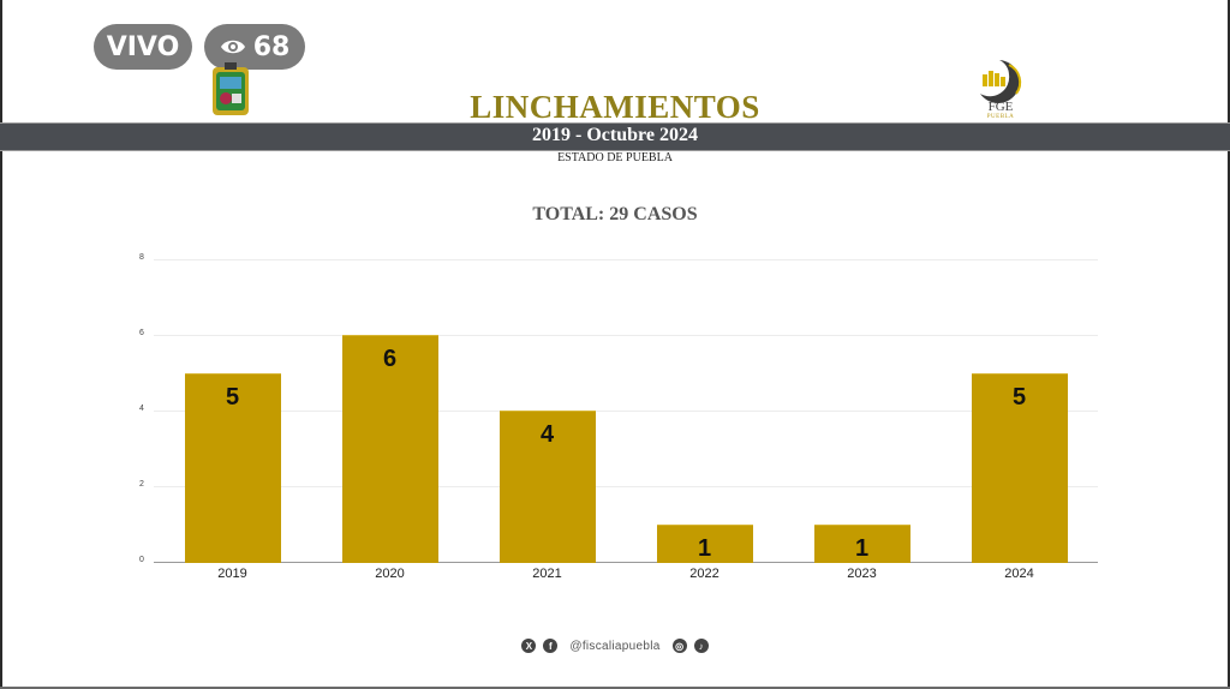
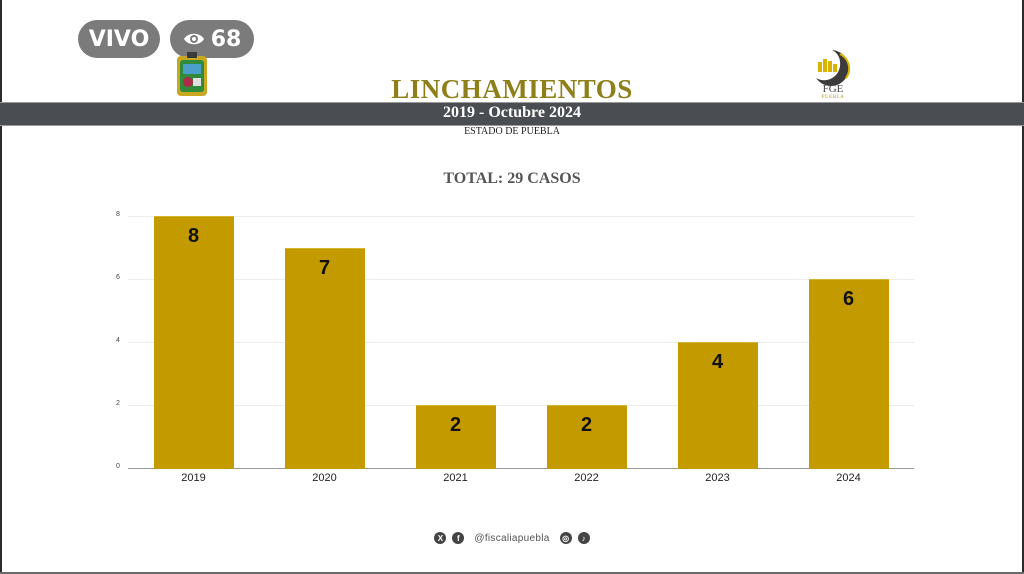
2019: 5 -> 8
2020: 6 -> 7
2021: 4 -> 2
2022: 1 -> 2
2023: 1 -> 4
2024: 5 -> 6
